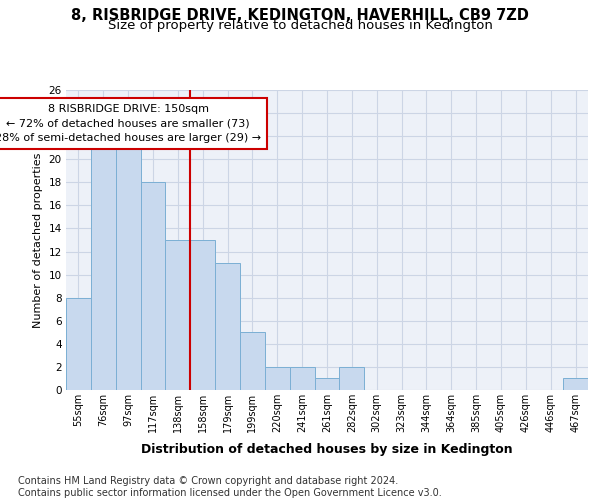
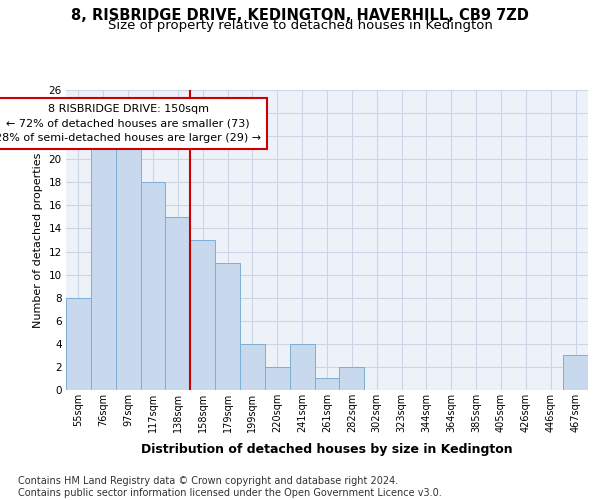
138sqm: 13 -> 15
199sqm: 5 -> 4
241sqm: 2 -> 4
467sqm: 1 -> 3
